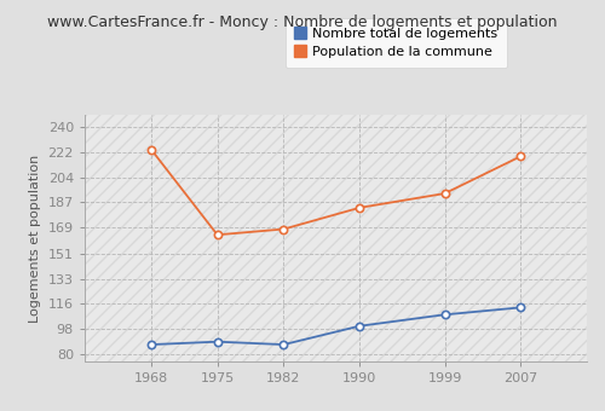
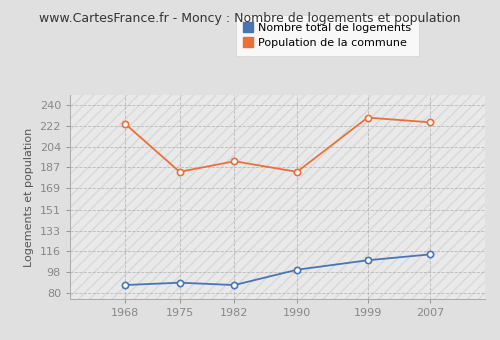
Population de la commune/1975: 164 -> 183
Population de la commune/1982: 168 -> 192
Population de la commune/1999: 193 -> 229
Population de la commune/2007: 219 -> 225
